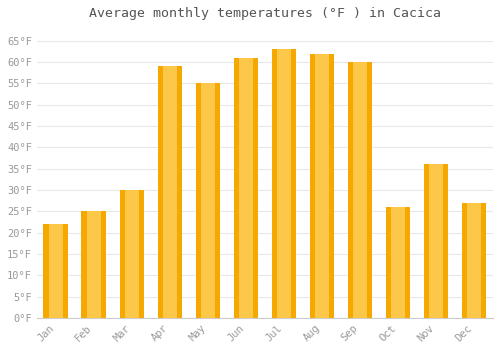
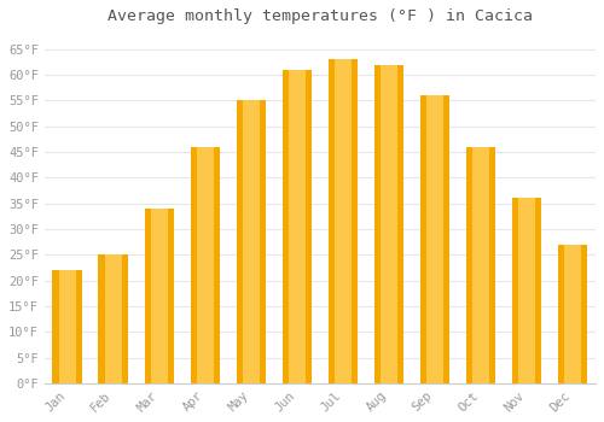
Mar: 30°F -> 34°F
Apr: 59°F -> 46°F
Sep: 60°F -> 56°F
Oct: 26°F -> 46°F
